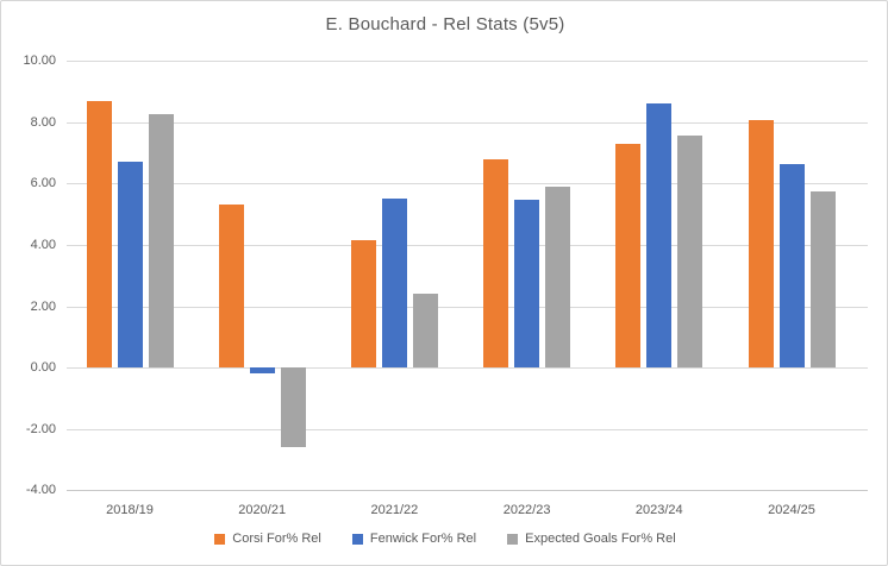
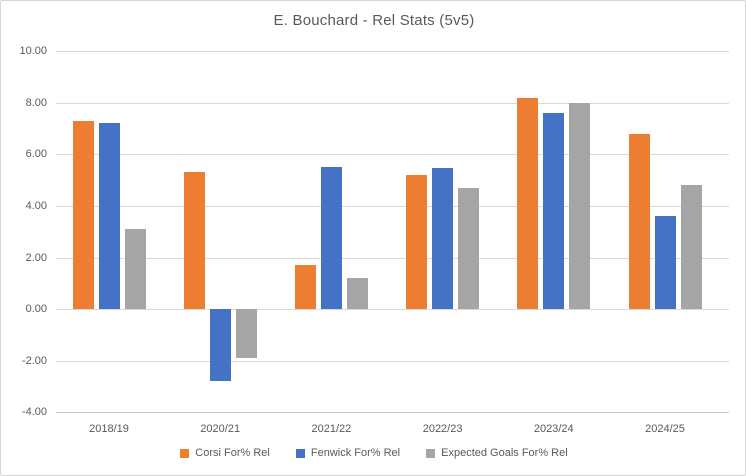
Corsi For% Rel/2018/19: 8.7 -> 7.3
Fenwick For% Rel/2018/19: 6.7 -> 7.2
Expected Goals For% Rel/2018/19: 8.2 -> 3.1
Fenwick For% Rel/2020/21: -0.2 -> -2.8
Expected Goals For% Rel/2020/21: -2.6 -> -1.9
Corsi For% Rel/2021/22: 4.2 -> 1.7
Expected Goals For% Rel/2021/22: 2.4 -> 1.2
Corsi For% Rel/2022/23: 6.8 -> 5.2
Expected Goals For% Rel/2022/23: 5.9 -> 4.7
Corsi For% Rel/2023/24: 7.3 -> 8.2
Fenwick For% Rel/2023/24: 8.6 -> 7.6
Expected Goals For% Rel/2023/24: 7.5 -> 8.0
Corsi For% Rel/2024/25: 8.1 -> 6.8
Fenwick For% Rel/2024/25: 6.7 -> 3.6
Expected Goals For% Rel/2024/25: 5.8 -> 4.8
